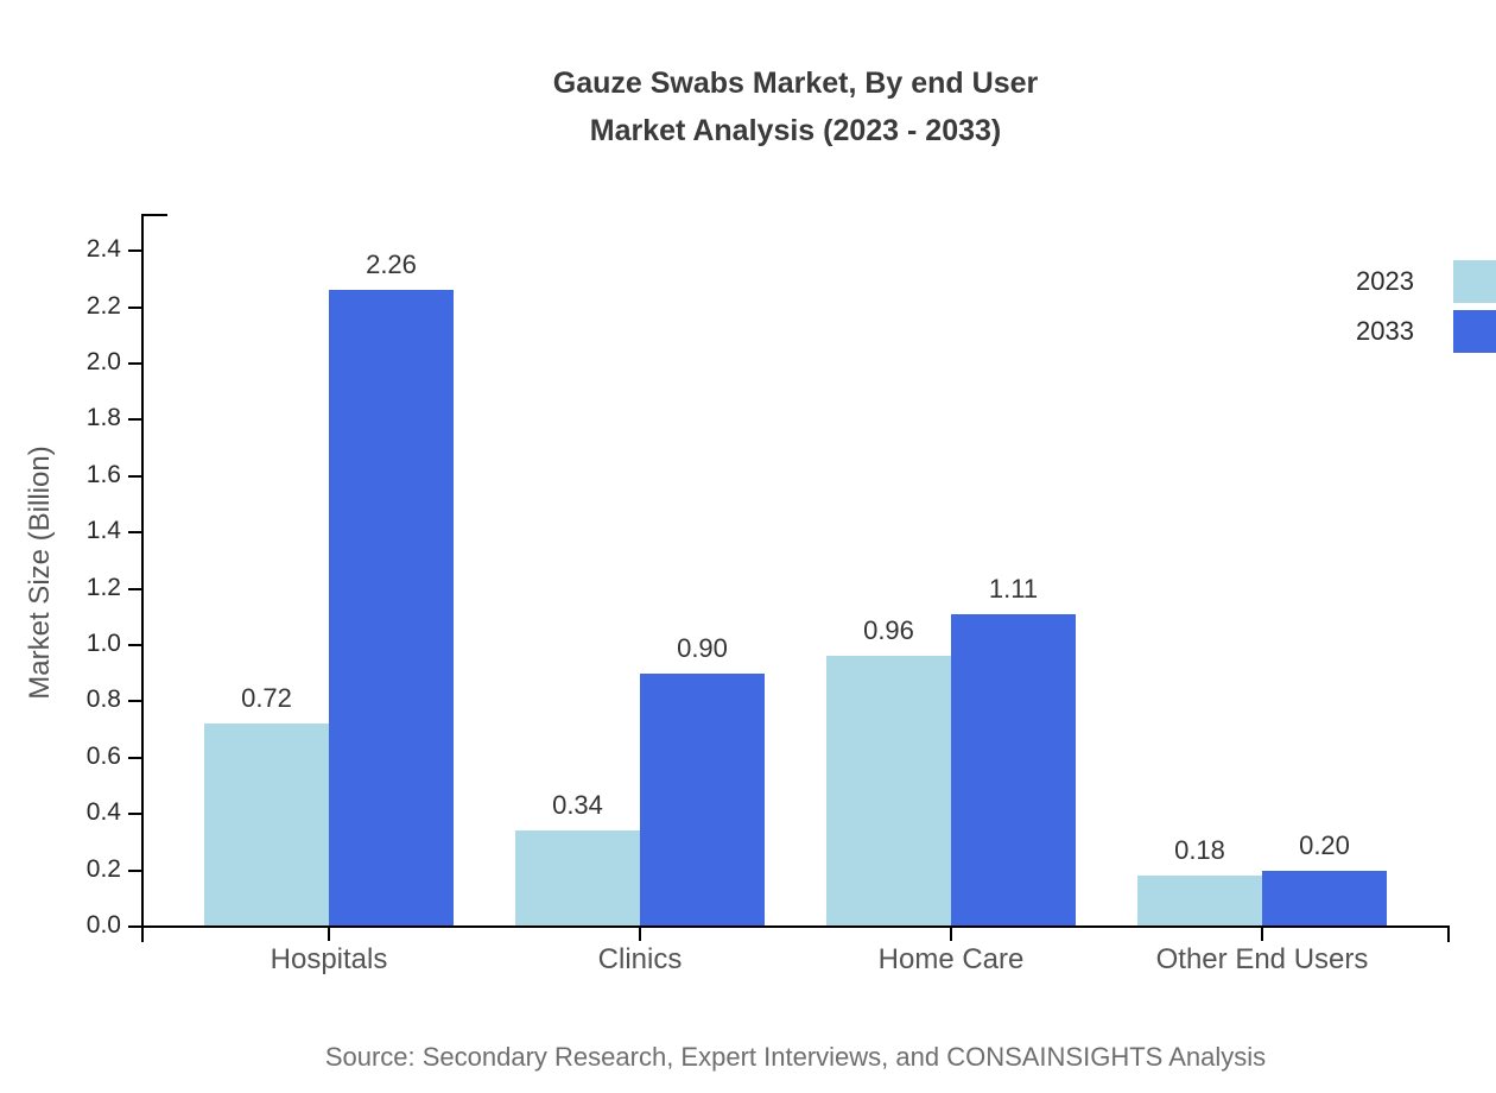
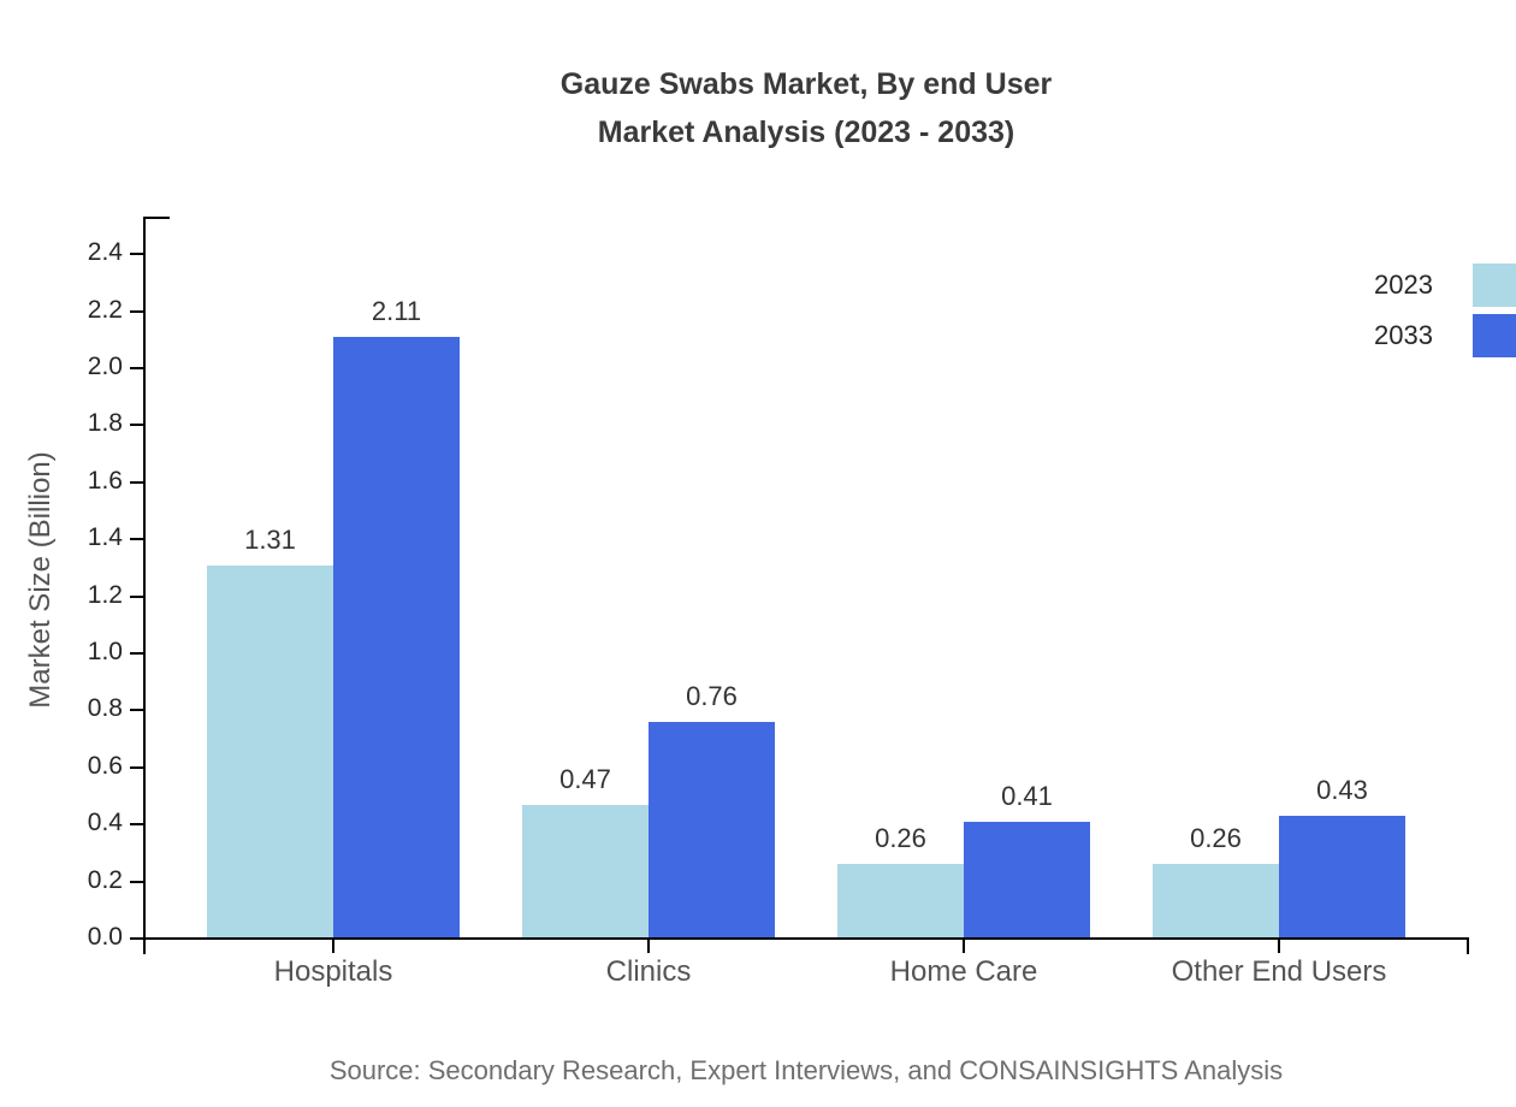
2023/Hospitals: 0.72 -> 1.31
2033/Hospitals: 2.26 -> 2.11
2023/Clinics: 0.34 -> 0.47
2033/Clinics: 0.90 -> 0.76
2023/Home Care: 0.96 -> 0.26
2033/Home Care: 1.11 -> 0.41
2023/Other End Users: 0.18 -> 0.26
2033/Other End Users: 0.20 -> 0.43
